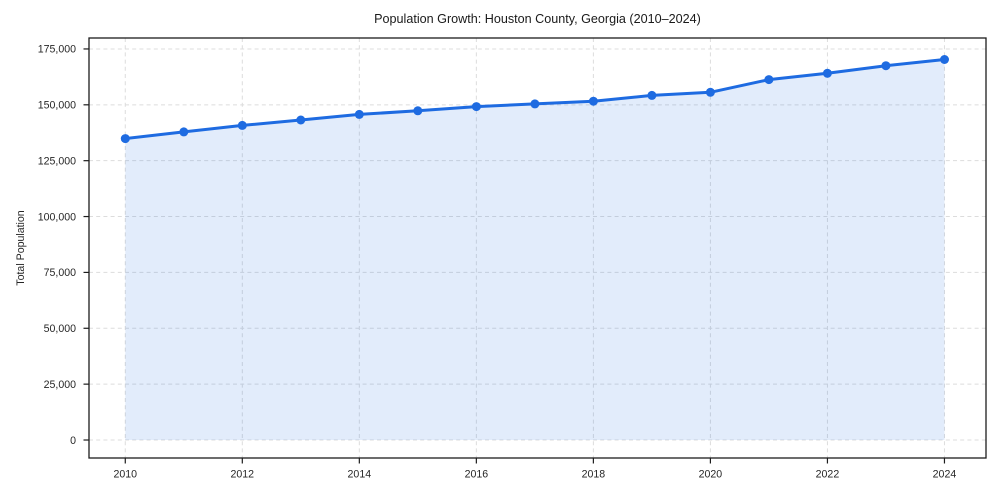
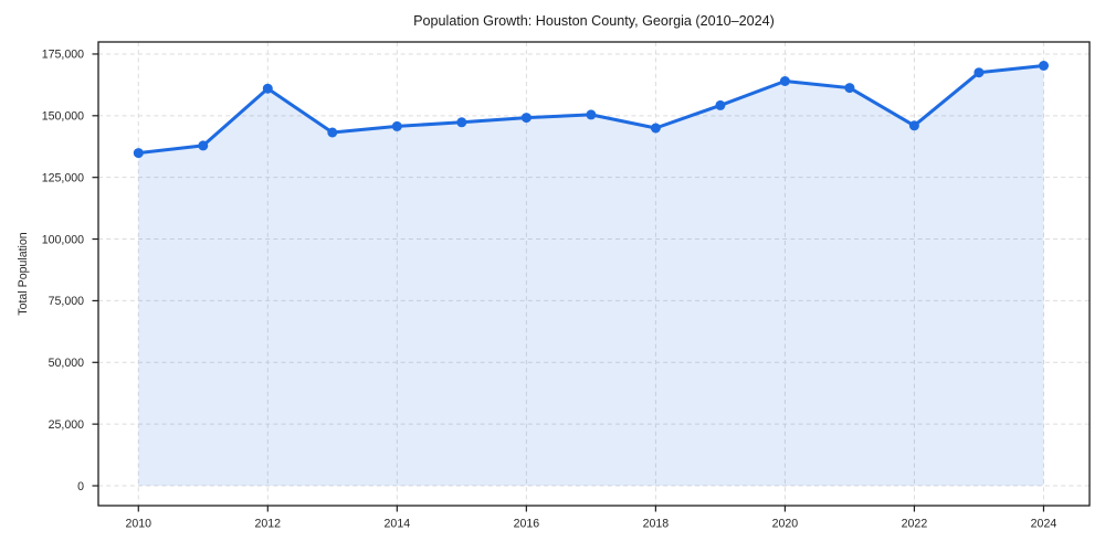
2012: 141000 -> 161000
2018: 152000 -> 145000
2020: 156000 -> 164000
2022: 164000 -> 146000
